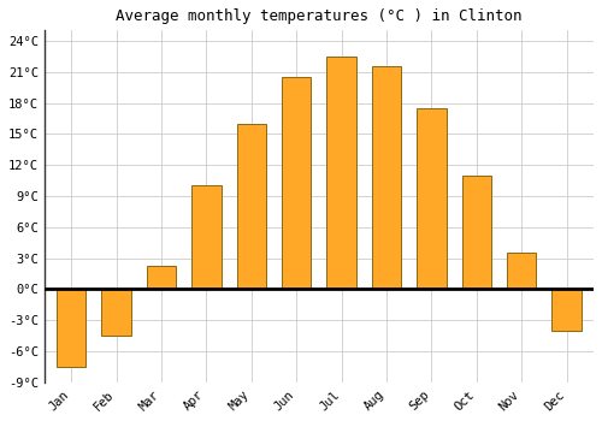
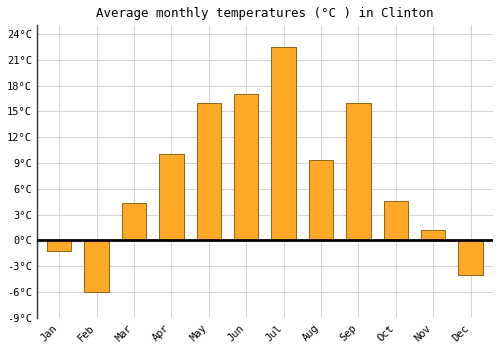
Jan: -7.5°C -> -1.2°C
Feb: -4.5°C -> -6.0°C
Mar: 2.2°C -> 4.4°C
Jun: 20.5°C -> 17.0°C
Aug: 21.5°C -> 9.4°C
Sep: 17.5°C -> 16.0°C
Oct: 11.0°C -> 4.6°C
Nov: 3.5°C -> 1.2°C
